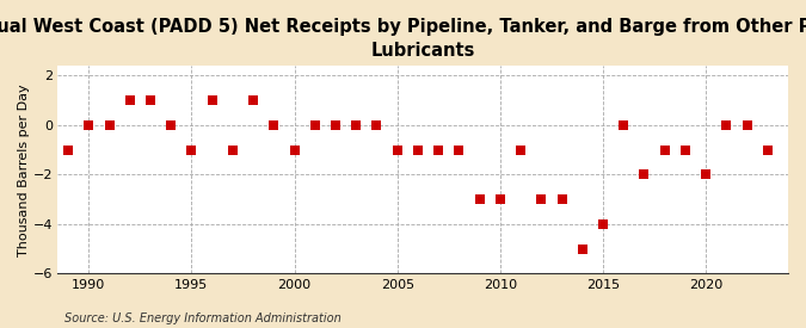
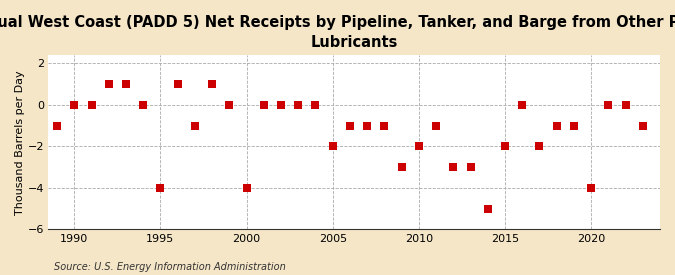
1995: -1 -> -4
2000: -1 -> -4
2005: -1 -> -2
2010: -3 -> -2
2015: -4 -> -2
2020: -2 -> -4
